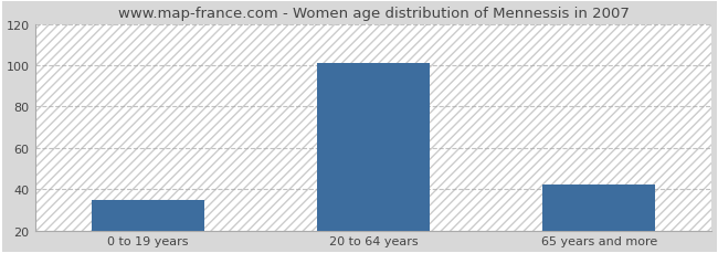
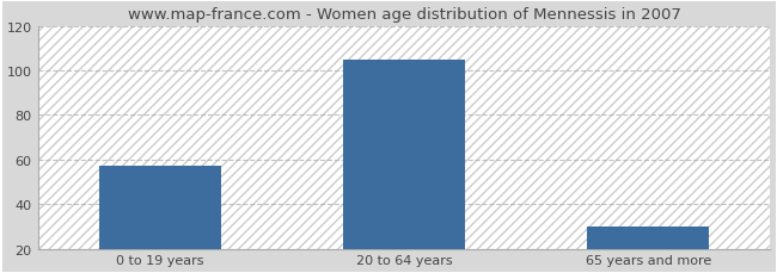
0 to 19 years: 35 -> 57
20 to 64 years: 101 -> 105
65 years and more: 42 -> 30
